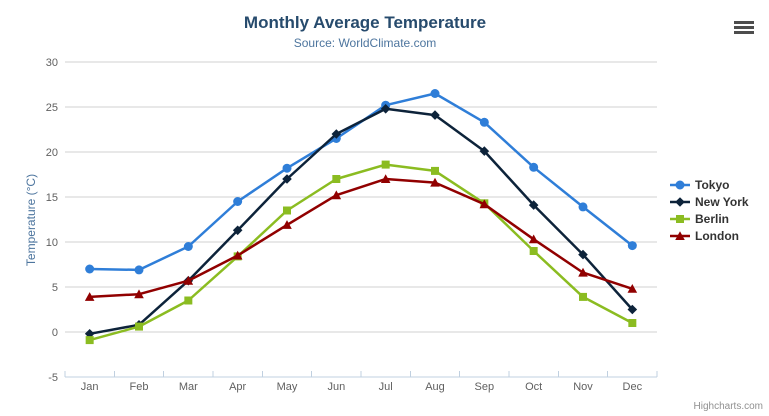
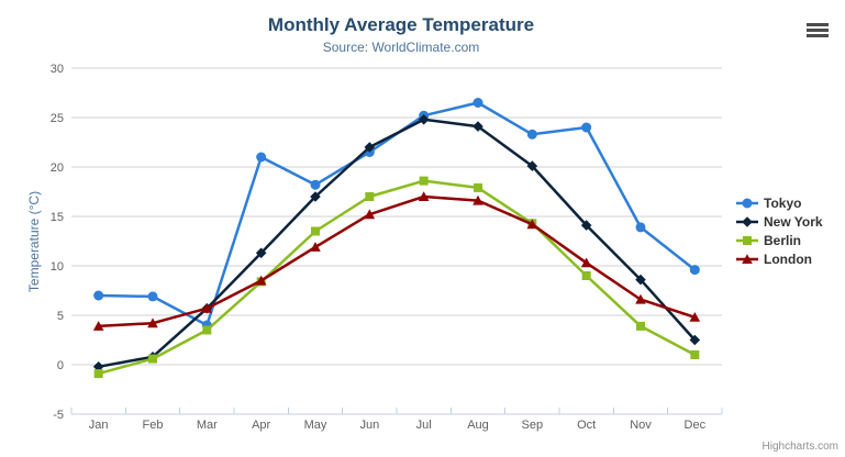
Tokyo/Mar: 10 -> 4
Tokyo/Apr: 14 -> 21
Tokyo/Oct: 18 -> 24
